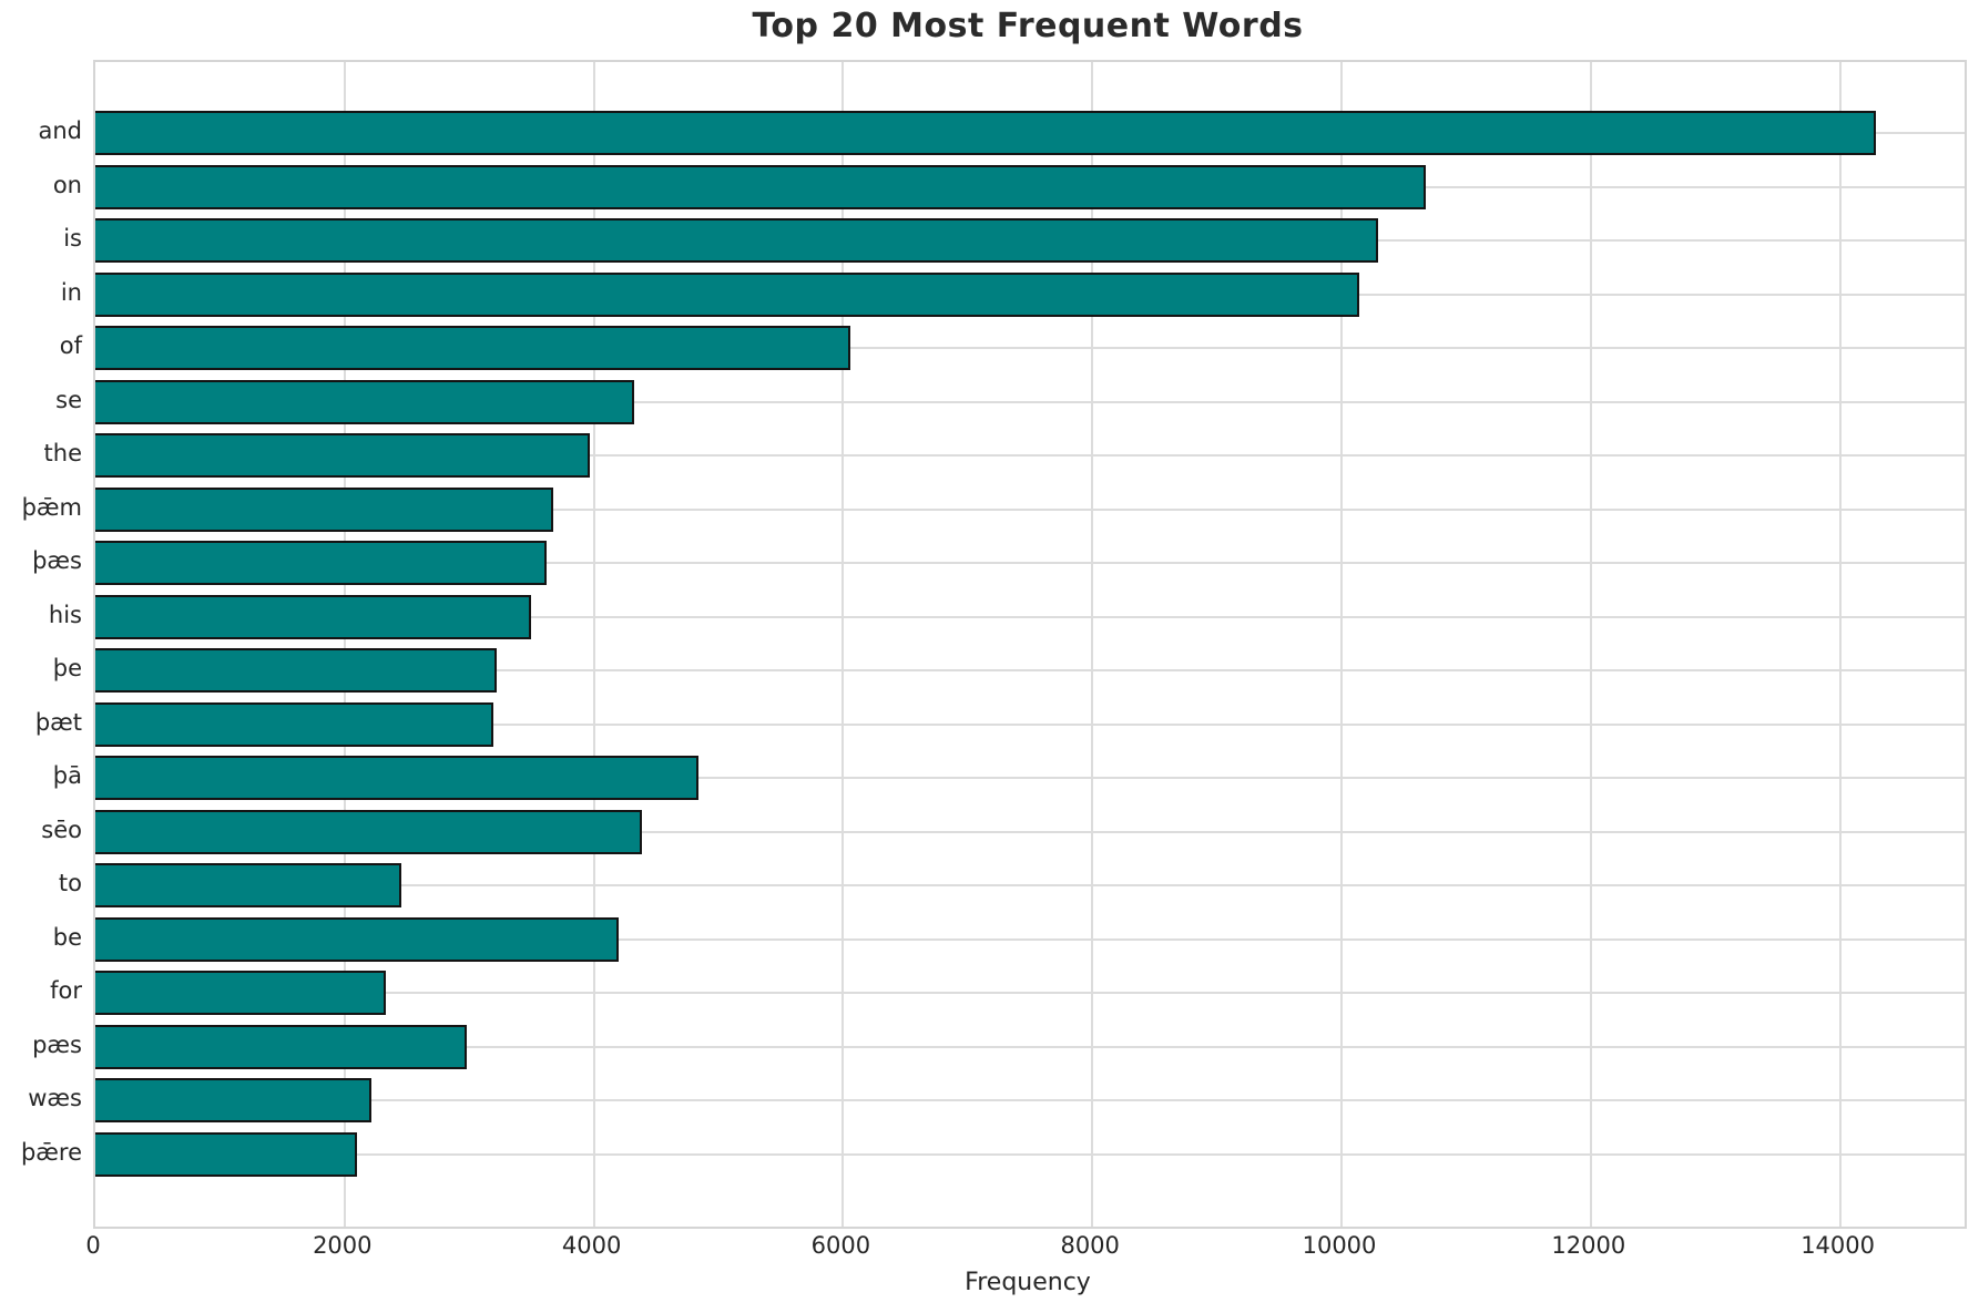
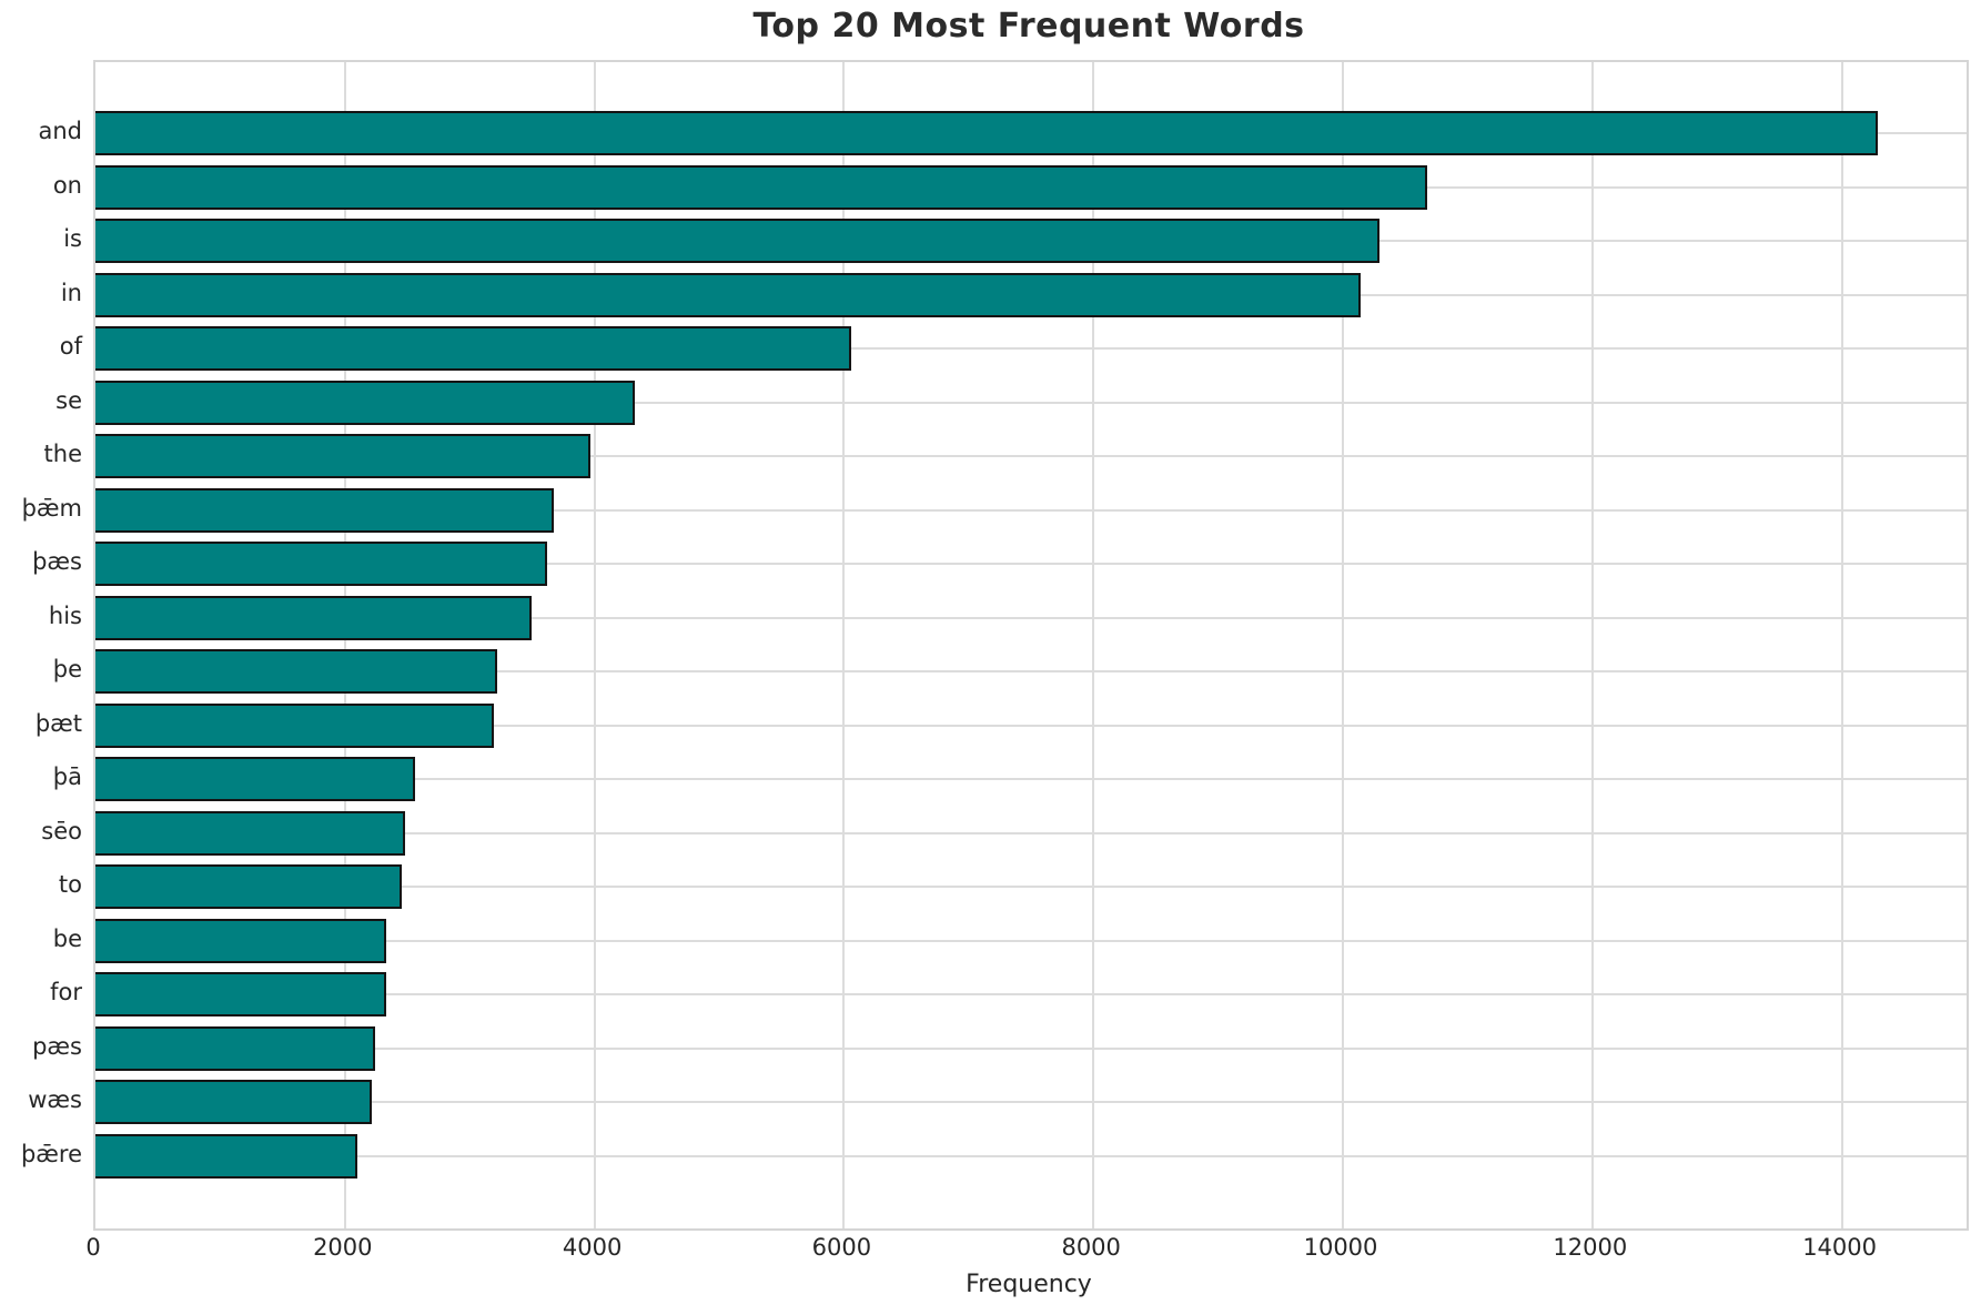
þā: 4840 -> 2560
sēo: 4390 -> 2480
be: 4200 -> 2340
pæs: 2980 -> 2240
